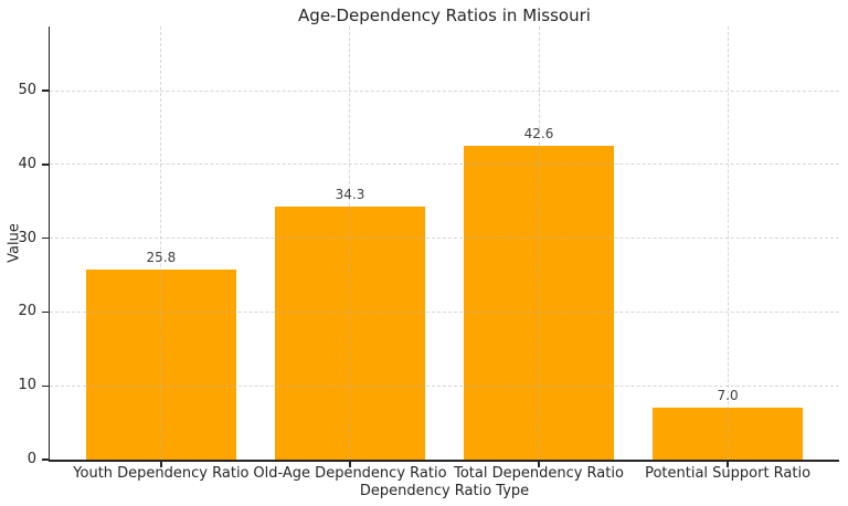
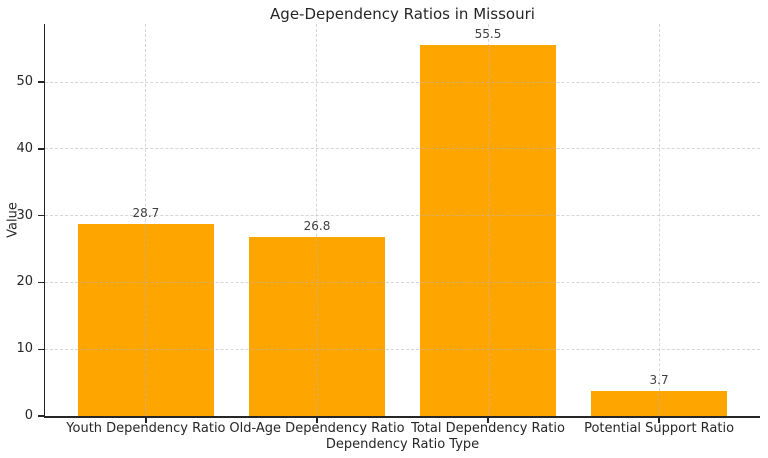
Youth Dependency Ratio: 25.8 -> 28.7
Old-Age Dependency Ratio: 34.3 -> 26.8
Total Dependency Ratio: 42.6 -> 55.5
Potential Support Ratio: 7.0 -> 3.7
